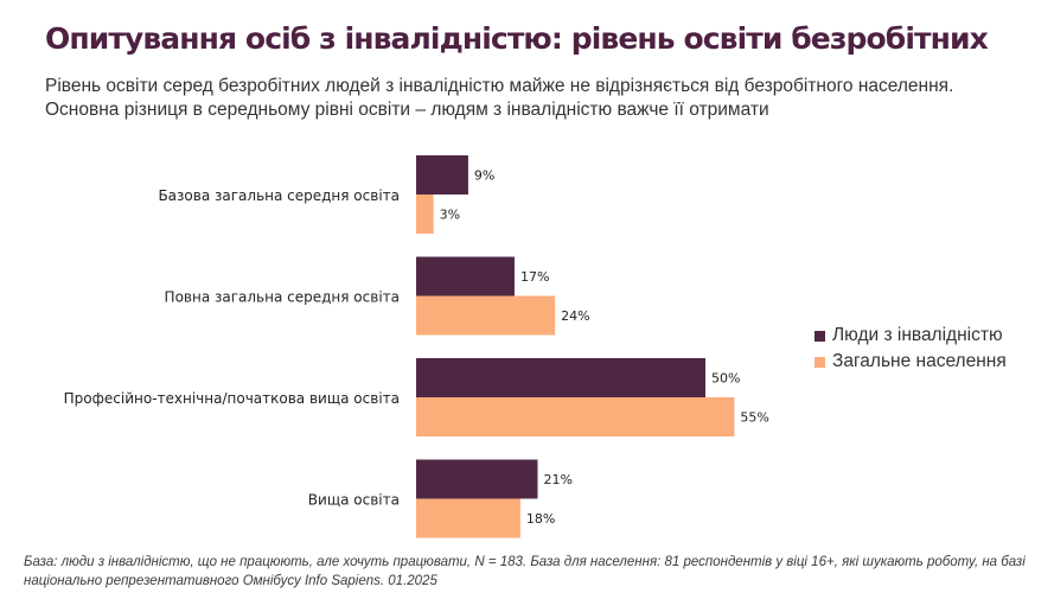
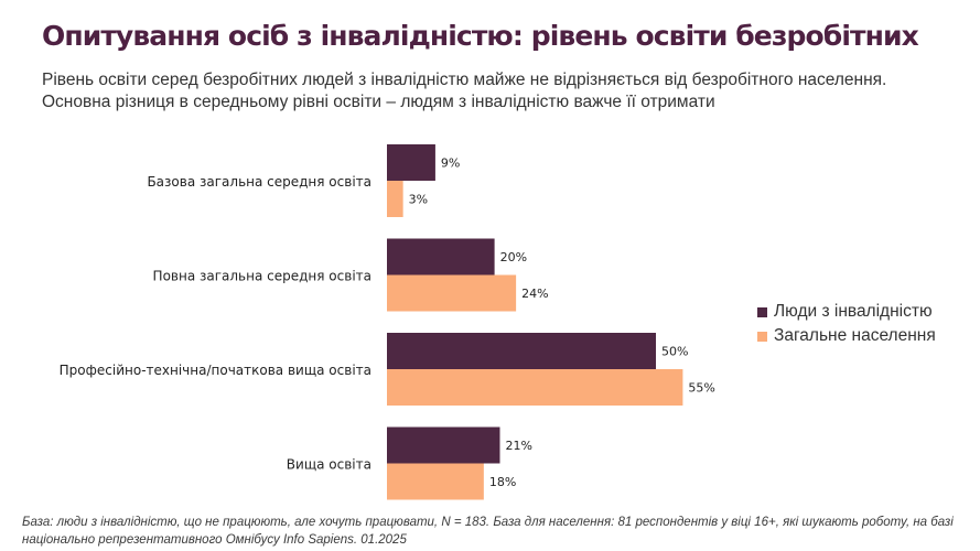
Люди з інвалідністю/Повна загальна середня освіта: 17% -> 20%
